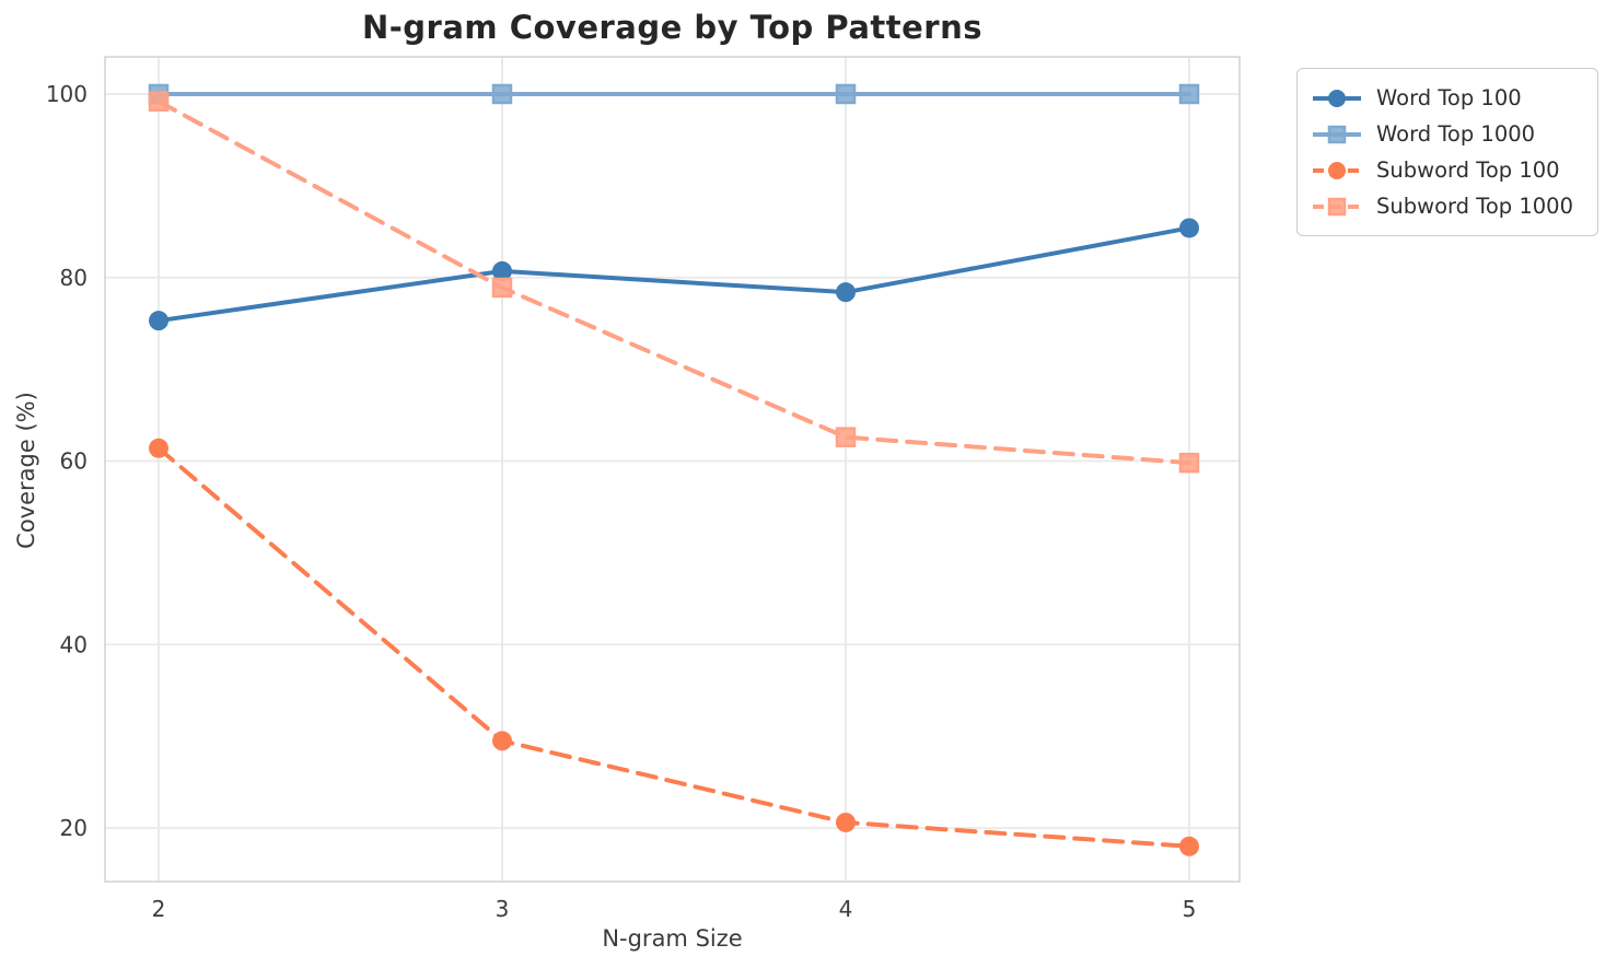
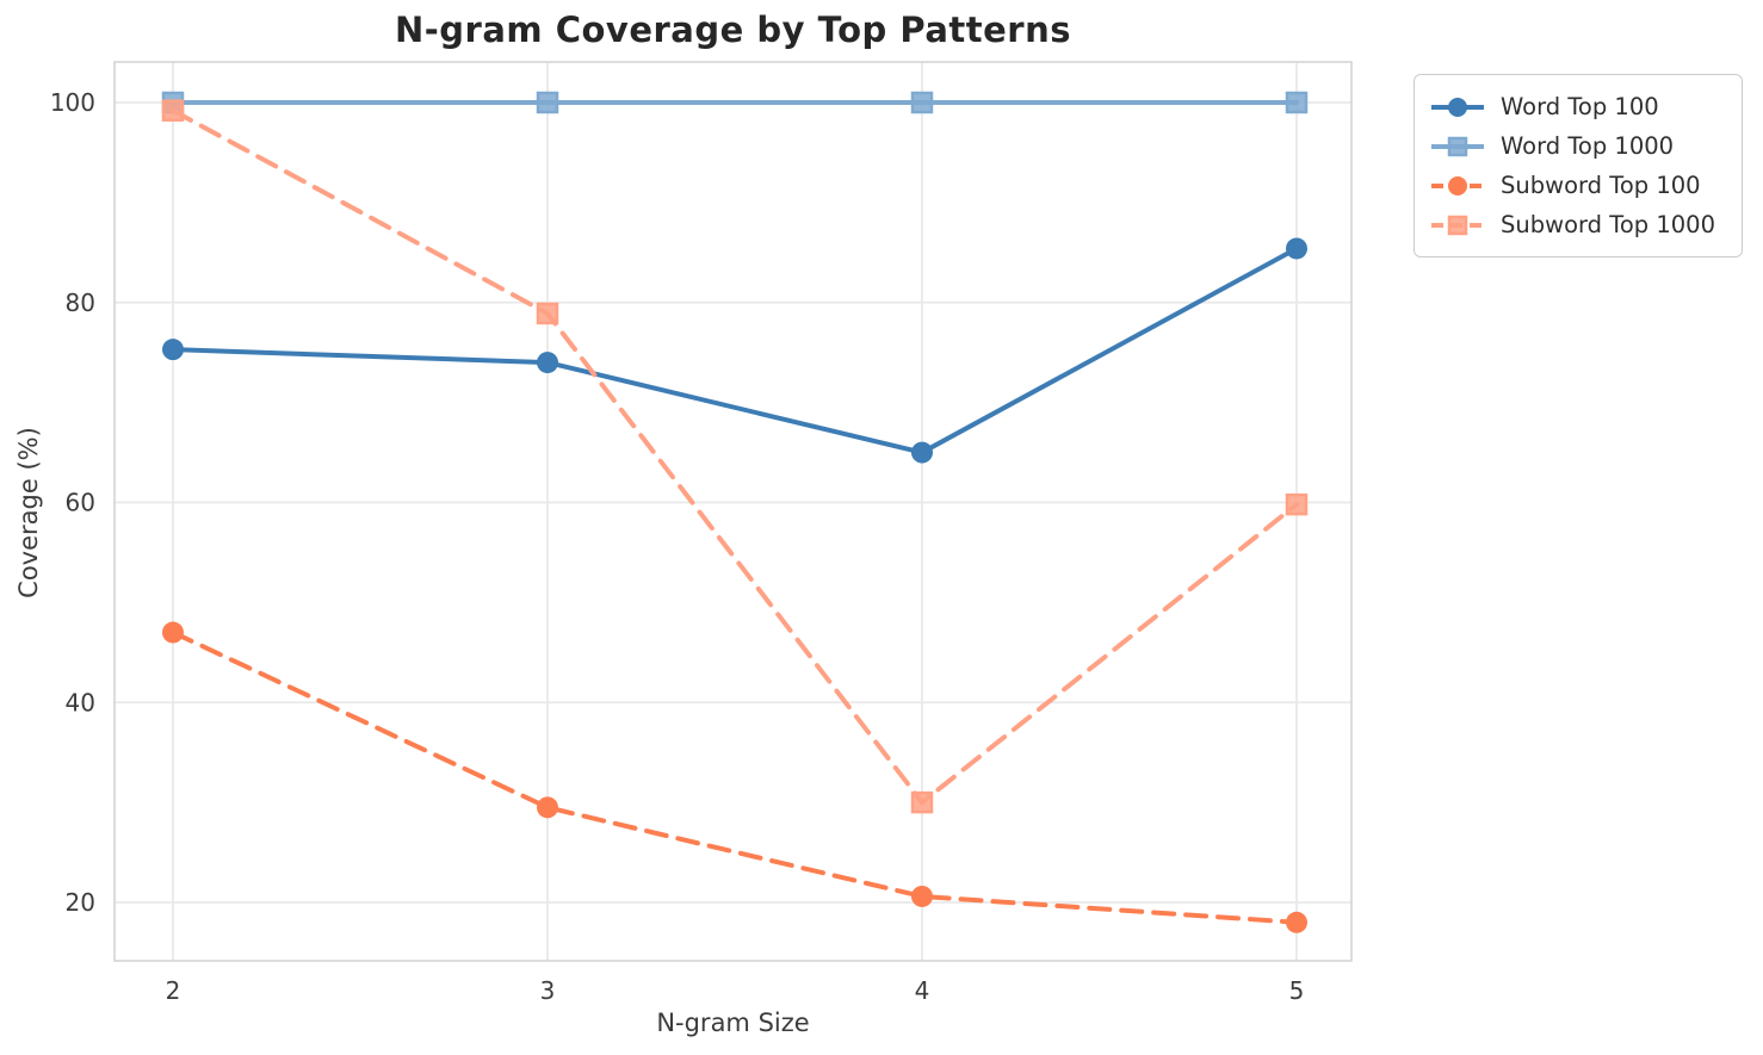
Subword Top 100/2: 61 -> 47
Word Top 100/3: 81 -> 74
Word Top 100/4: 78 -> 65
Subword Top 1000/4: 63 -> 30
